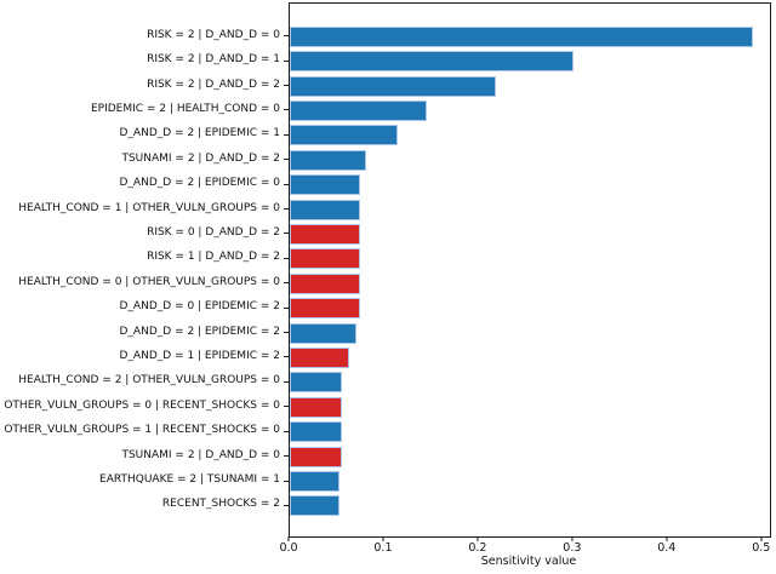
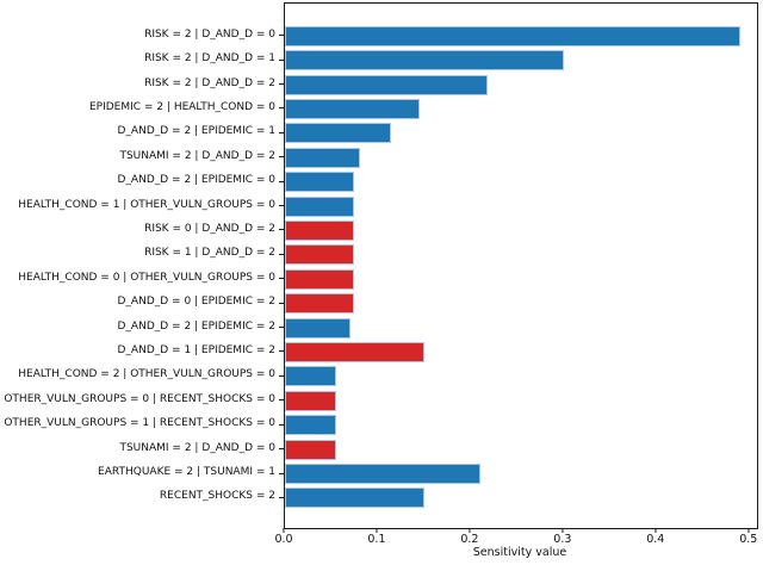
D_AND_D = 1 | EPIDEMIC = 2: 0.06 -> 0.15
EARTHQUAKE = 2 | TSUNAMI = 1: 0.05 -> 0.21
RECENT_SHOCKS = 2: 0.05 -> 0.15
